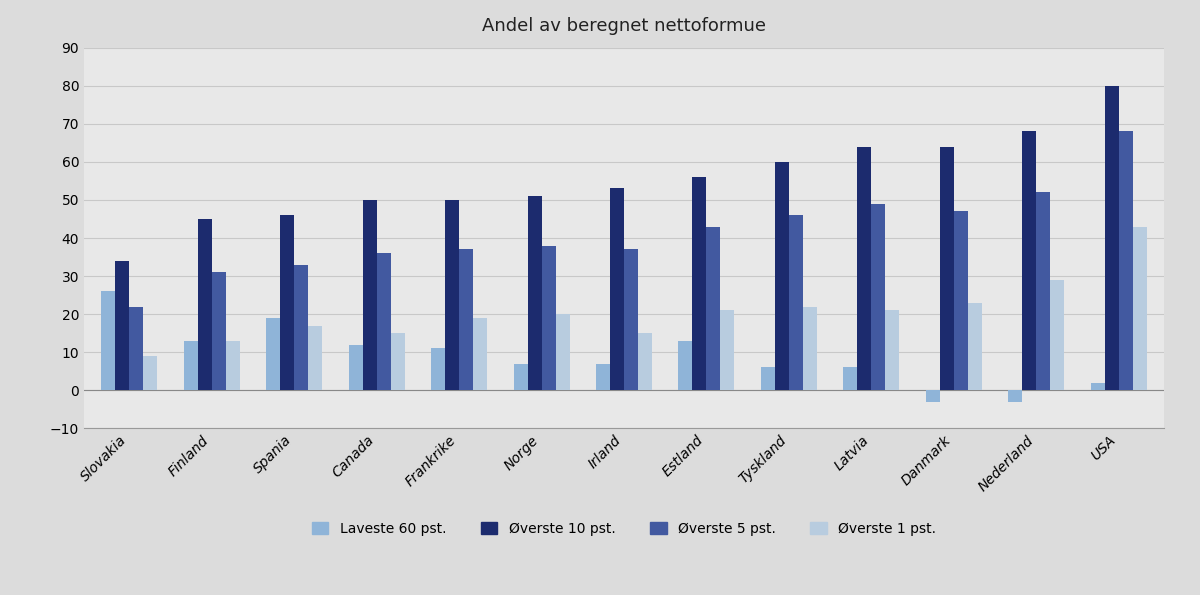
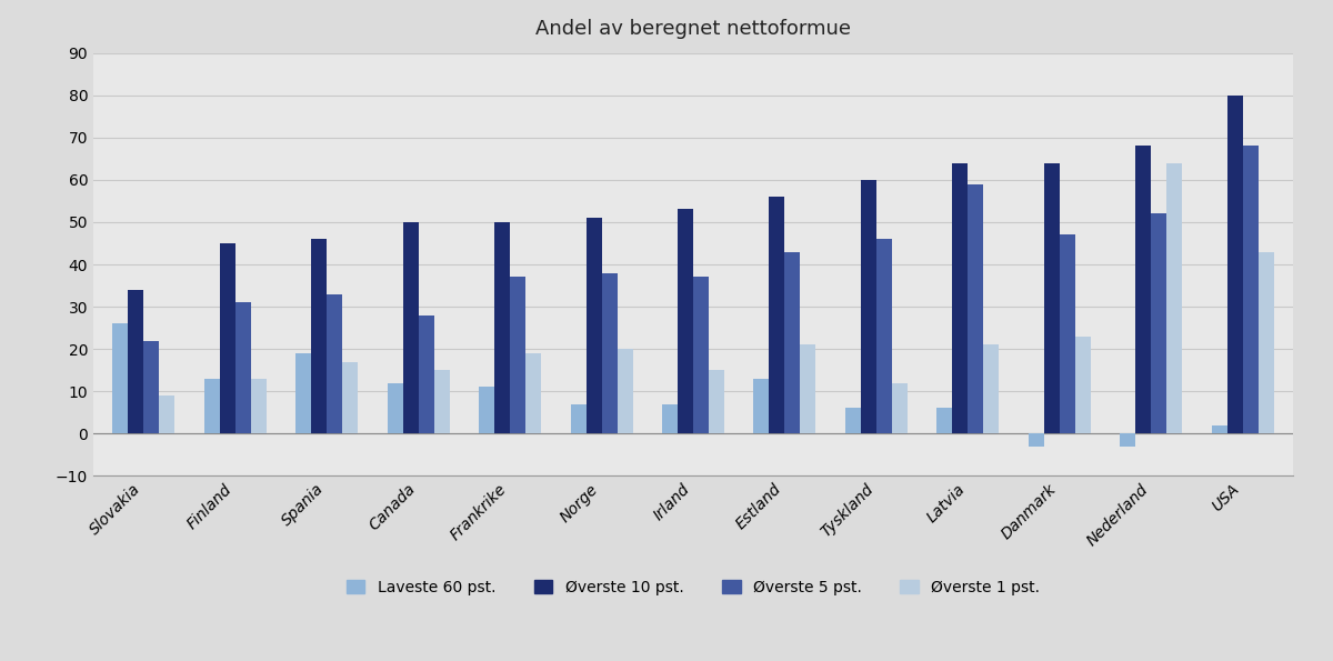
Øverste 5 pst./Canada: 36 -> 28
Øverste 1 pst./Tyskland: 22 -> 12
Øverste 5 pst./Latvia: 49 -> 59
Øverste 1 pst./Nederland: 29 -> 64
